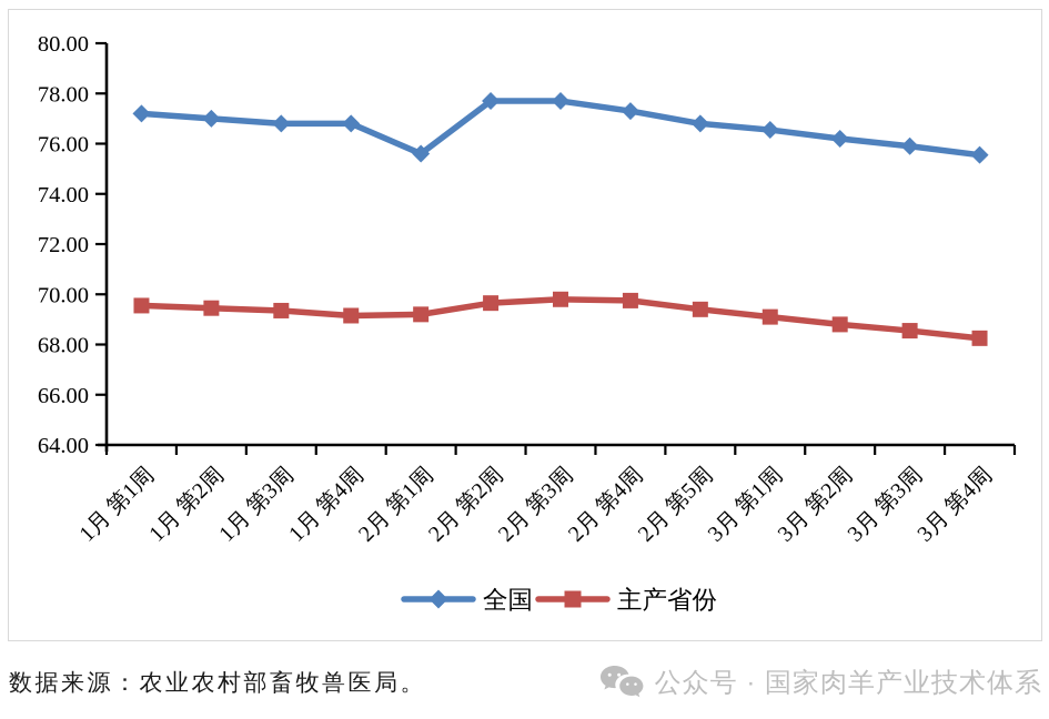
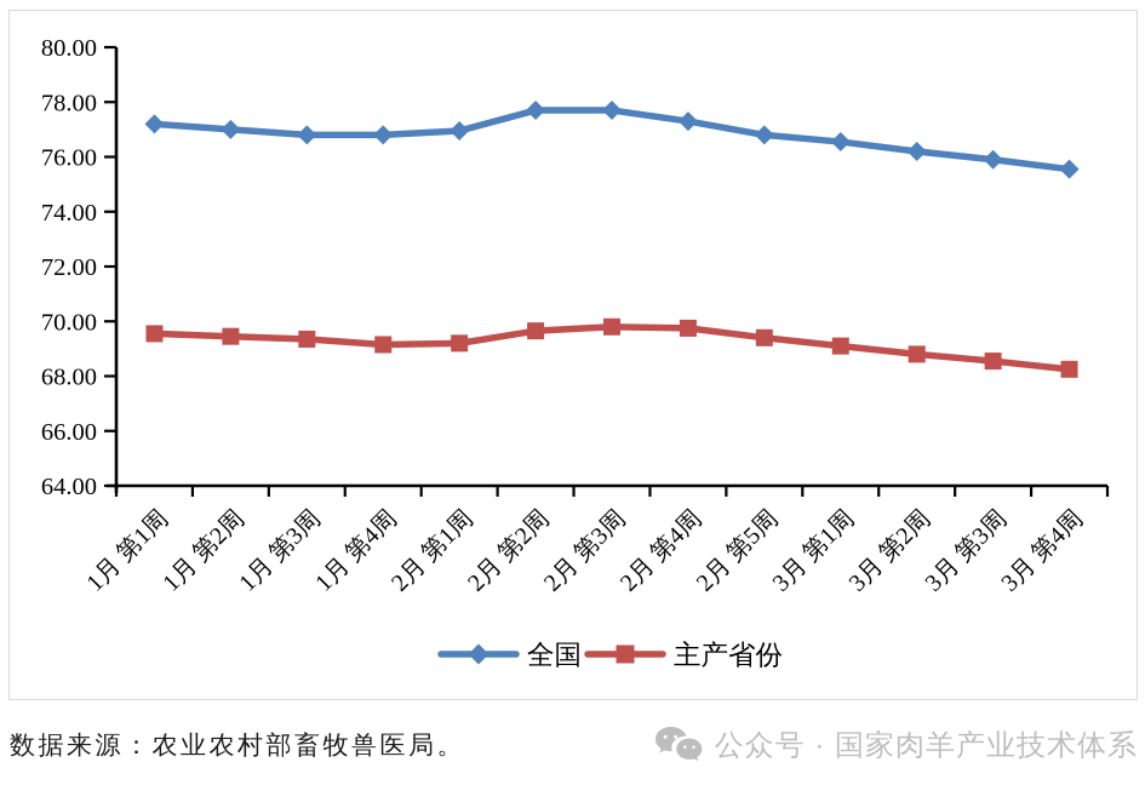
全国/2月 第1周: 75.6 -> 77.0
